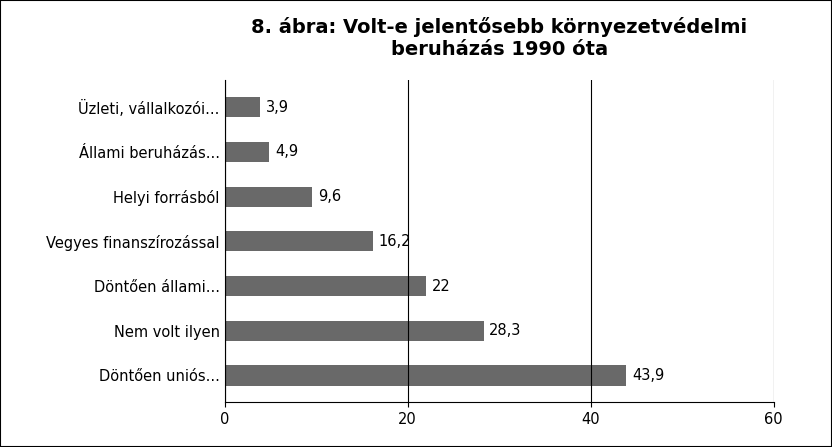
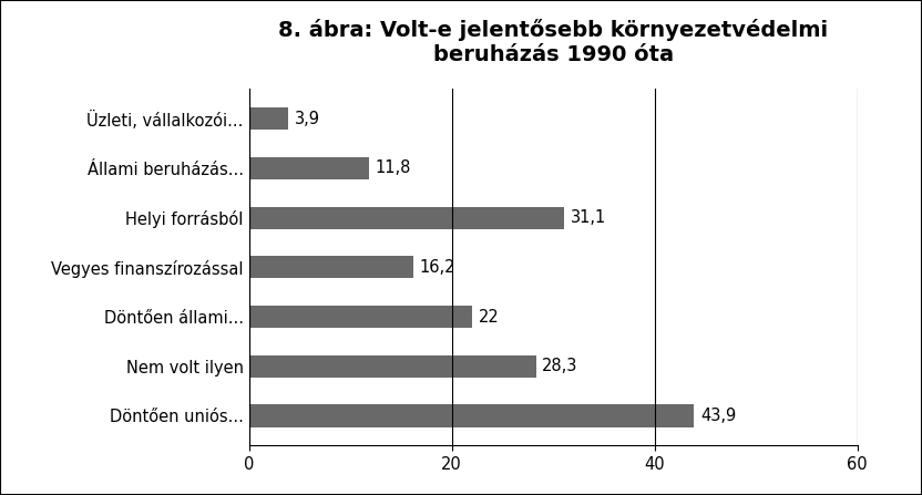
Állami beruházás...: 4,9 -> 11,8
Helyi forrásból: 9,6 -> 31,1
